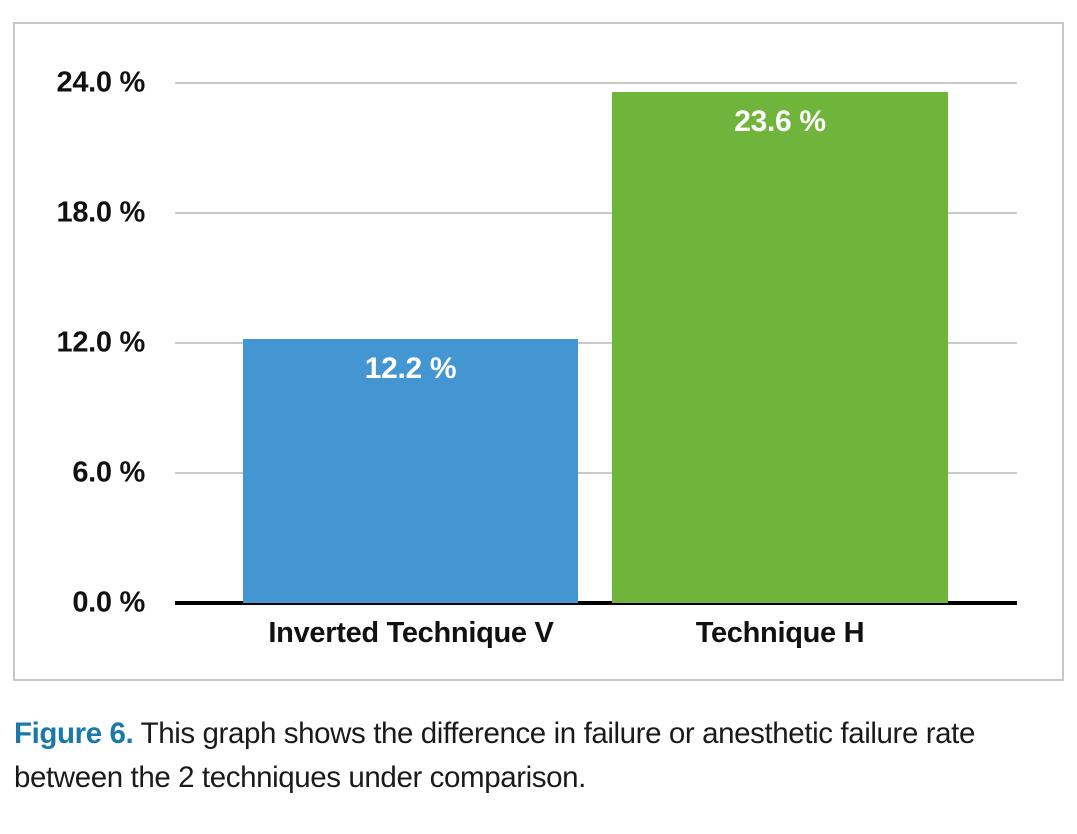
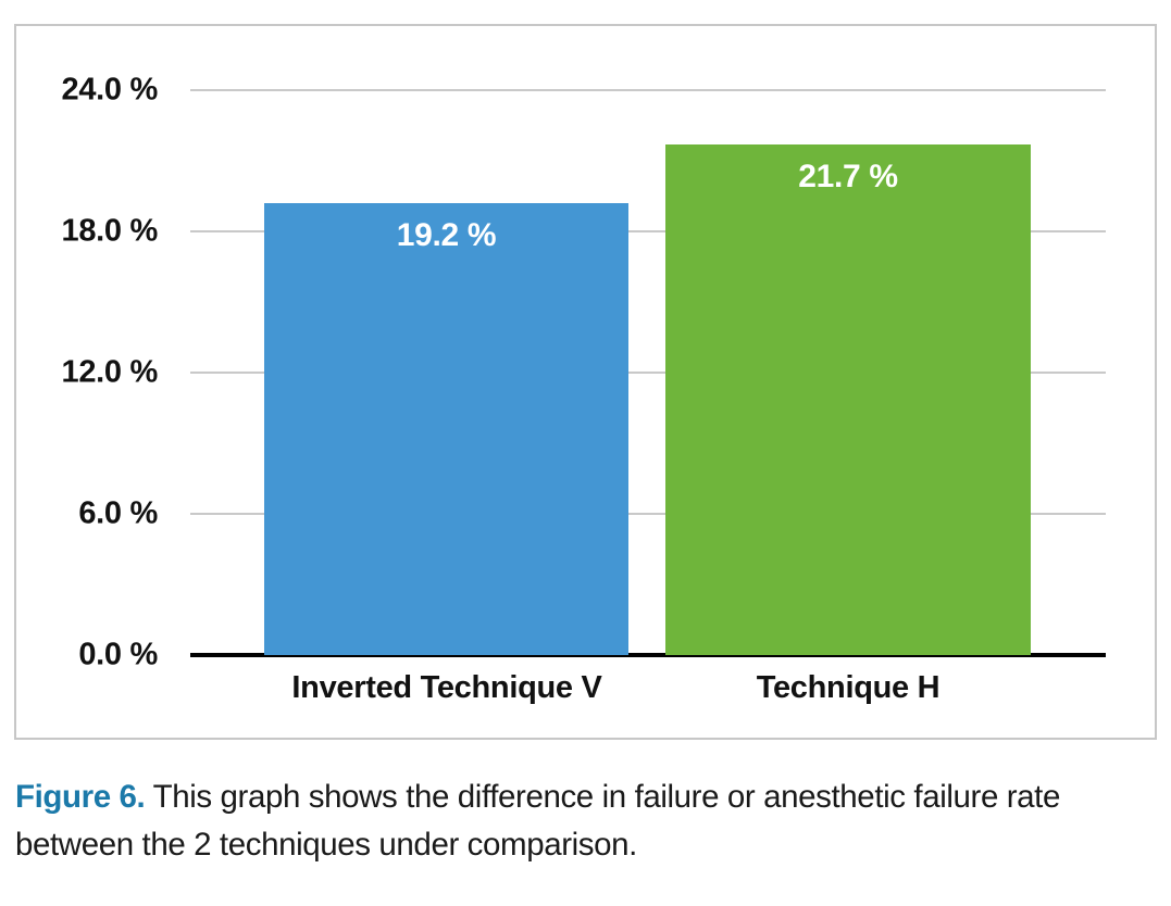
Inverted Technique V: 12.2 -> 19.2
Technique H: 23.6 -> 21.7
